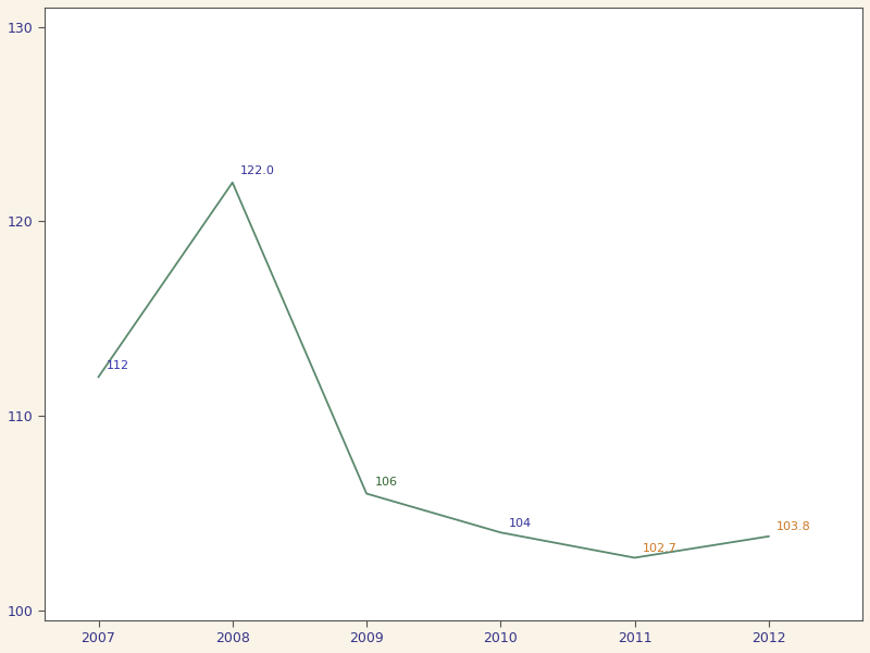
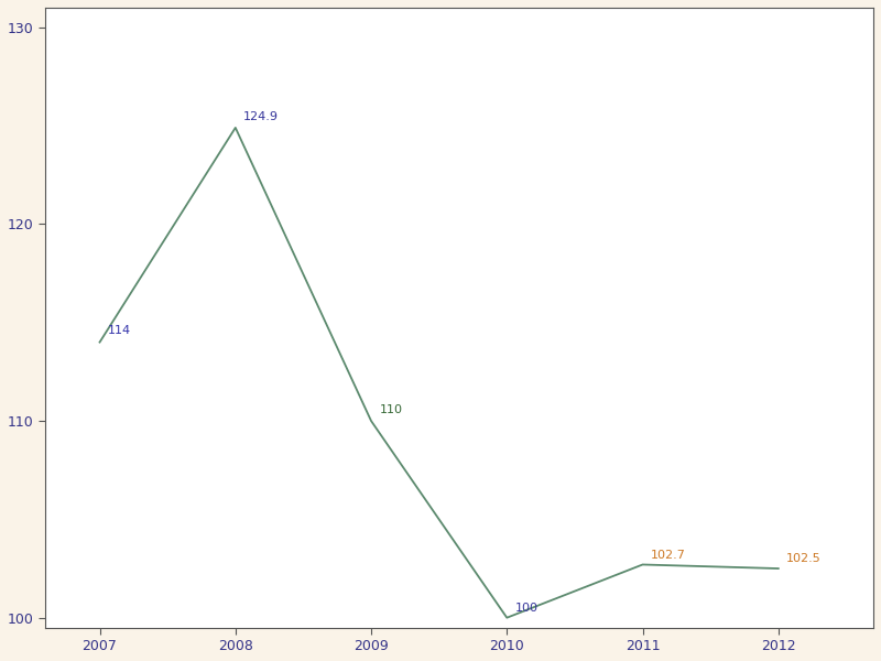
2007: 112 -> 114
2008: 122.0 -> 124.9
2009: 106 -> 110
2010: 104 -> 100
2012: 103.8 -> 102.5
